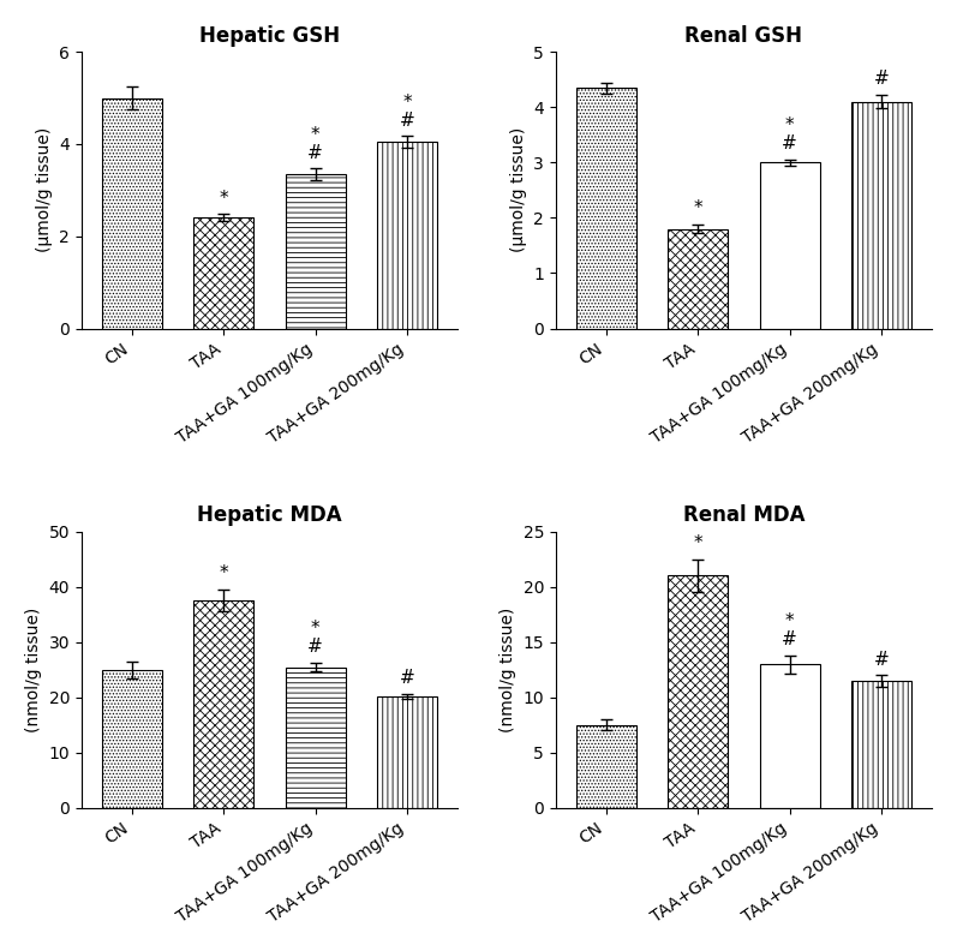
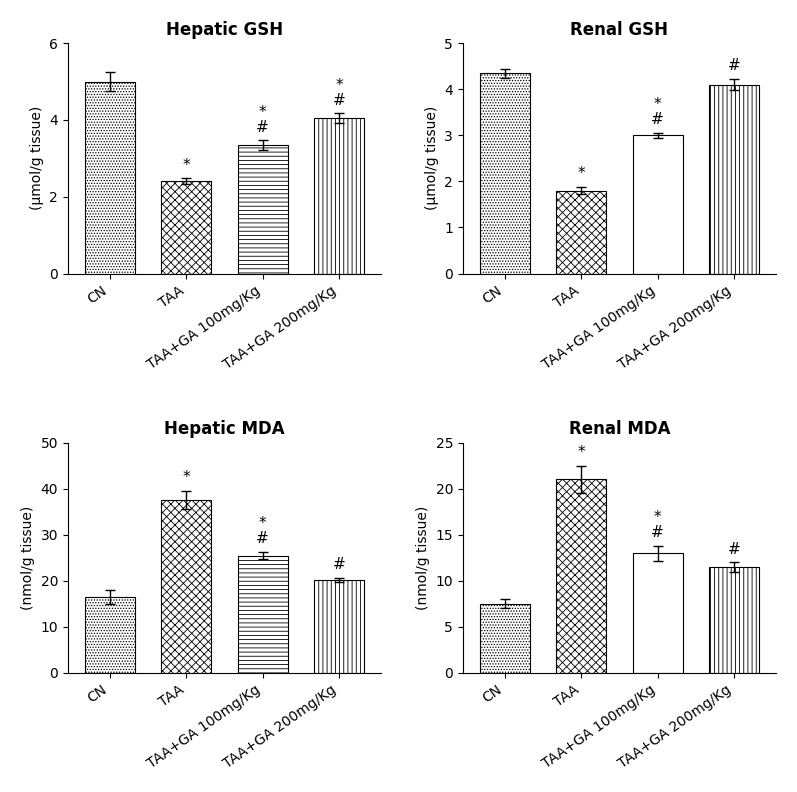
Hepatic MDA/CN: 25.0 -> 16.5
